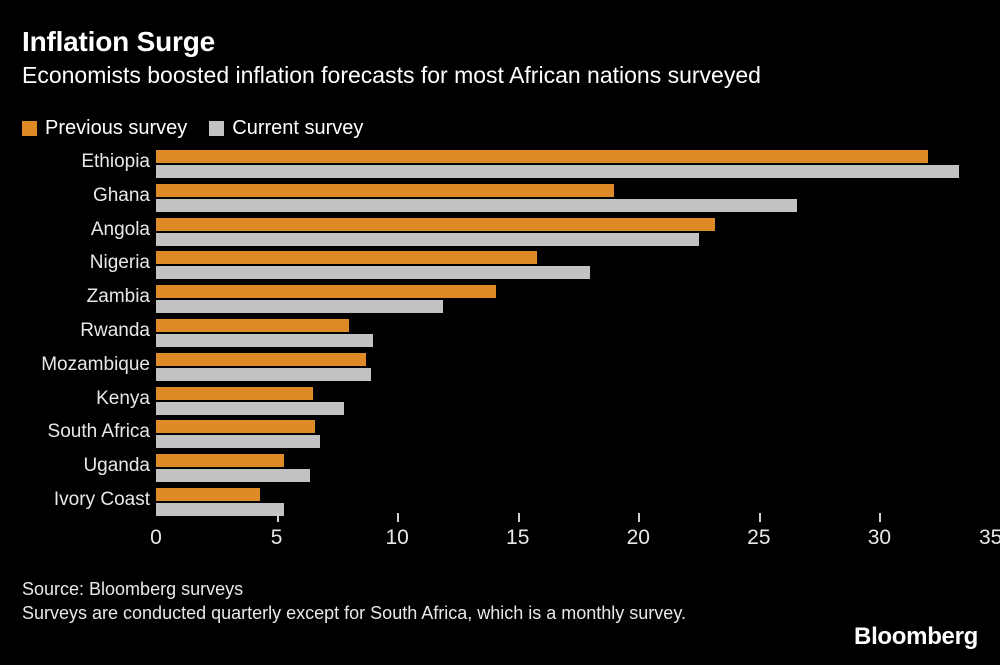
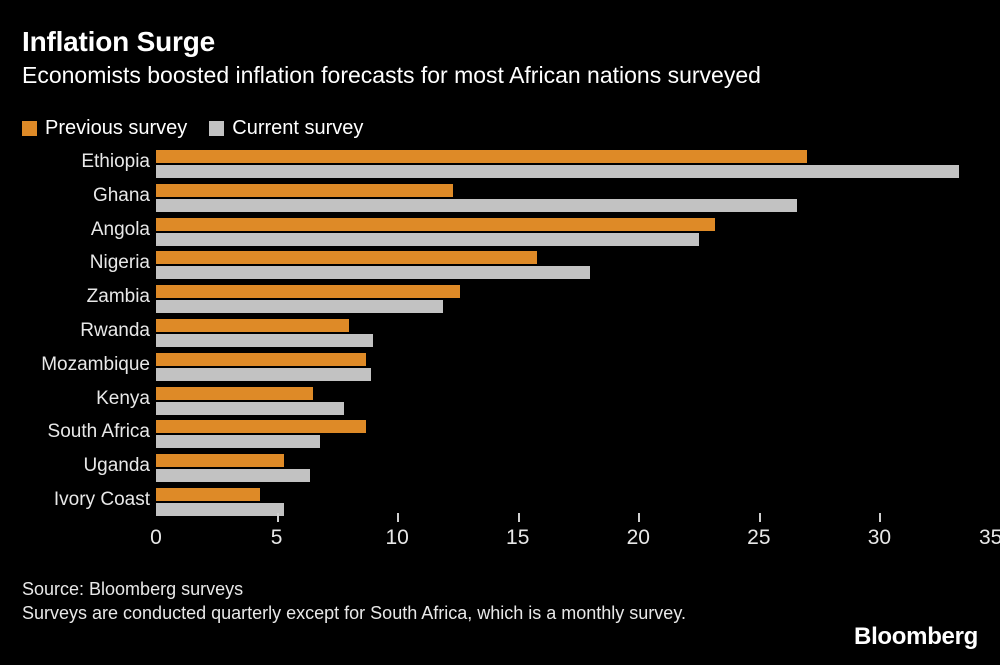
Previous survey/Ethiopia: 32.0% -> 27.0%
Previous survey/Ghana: 19.0% -> 12.3%
Previous survey/Zambia: 14.1% -> 12.6%
Previous survey/South Africa: 6.6% -> 8.7%
